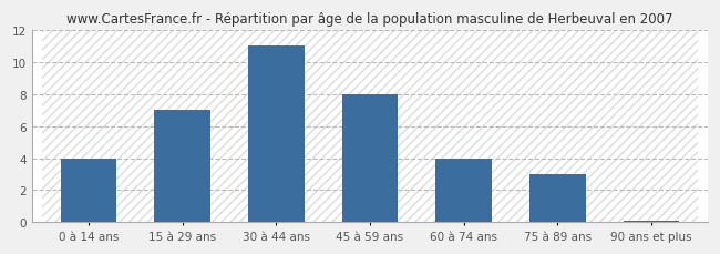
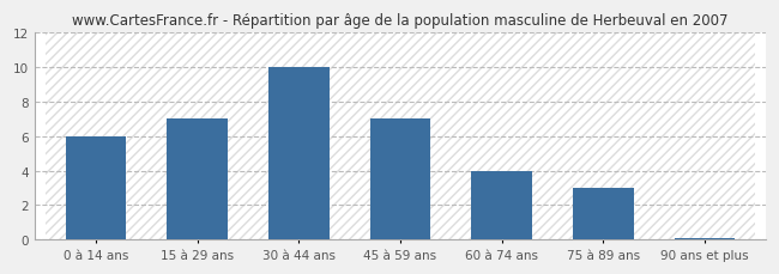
0 à 14 ans: 4.0 -> 6.0
30 à 44 ans: 11.0 -> 10.0
45 à 59 ans: 8.0 -> 7.0
